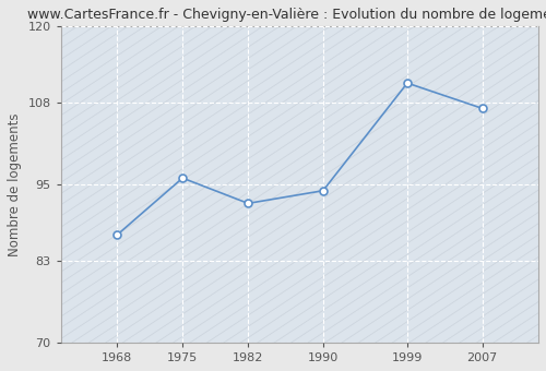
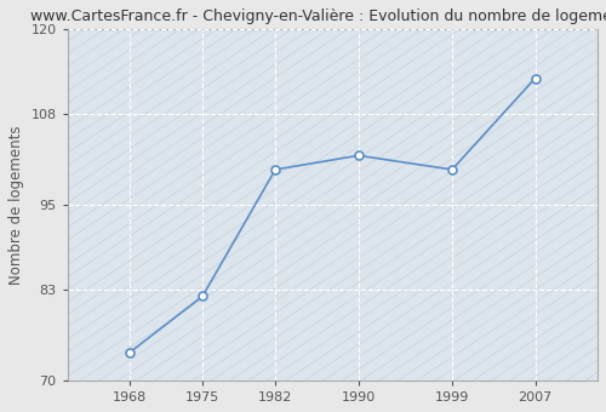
1968: 87 -> 74
1975: 96 -> 82
1982: 92 -> 100
1990: 94 -> 102
1999: 111 -> 100
2007: 107 -> 113
